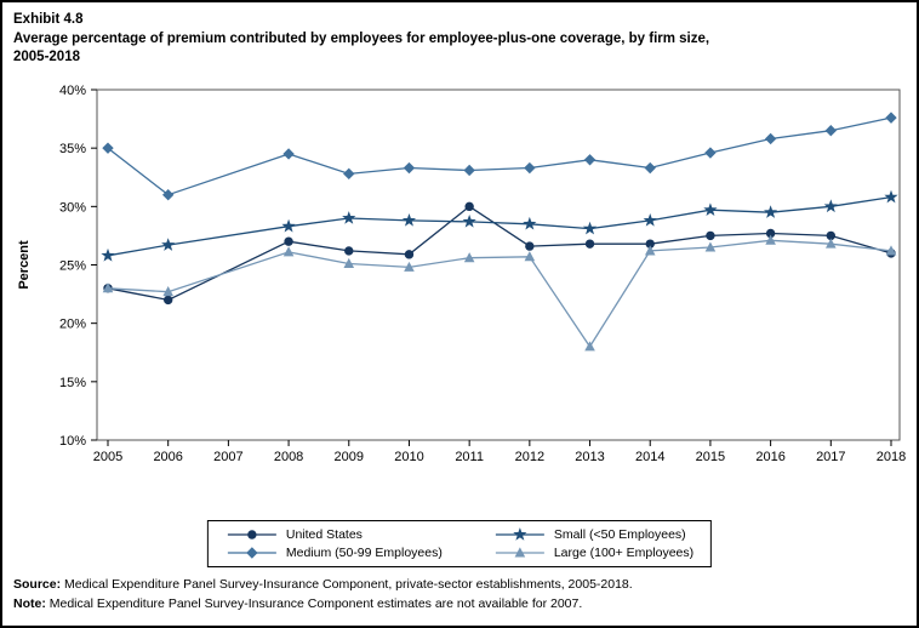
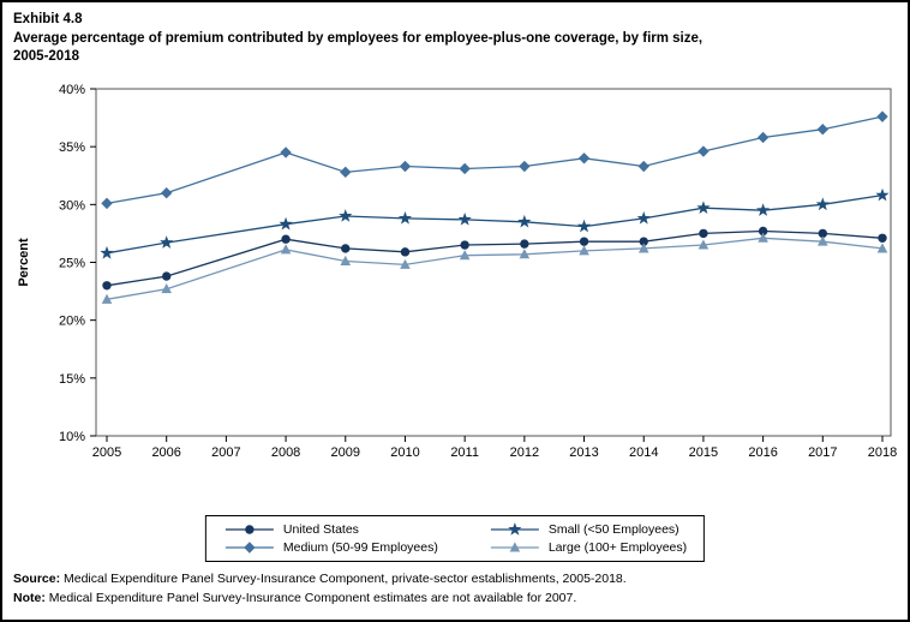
Medium (50-99 Employees)/2005: 35% -> 30%
Large (100+ Employees)/2005: 23% -> 22%
United States/2006: 22% -> 24%
United States/2011: 30% -> 26%
Large (100+ Employees)/2013: 18% -> 26%
United States/2018: 26% -> 27%
